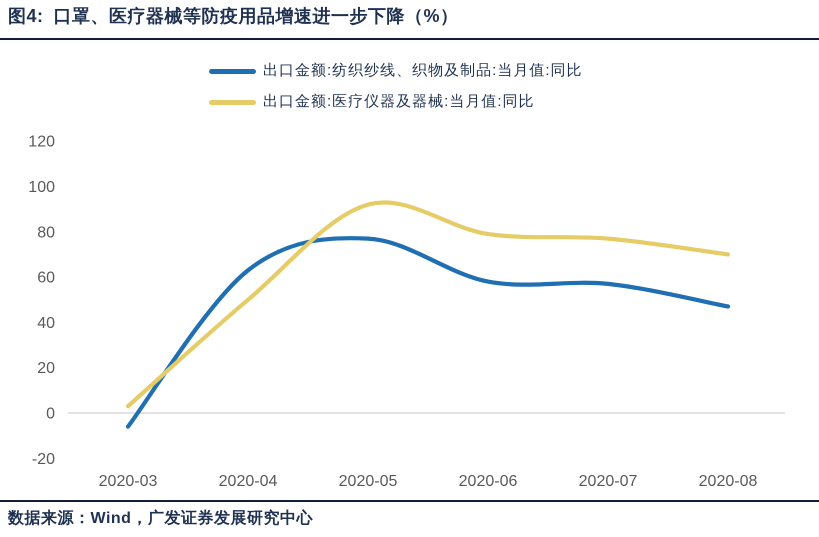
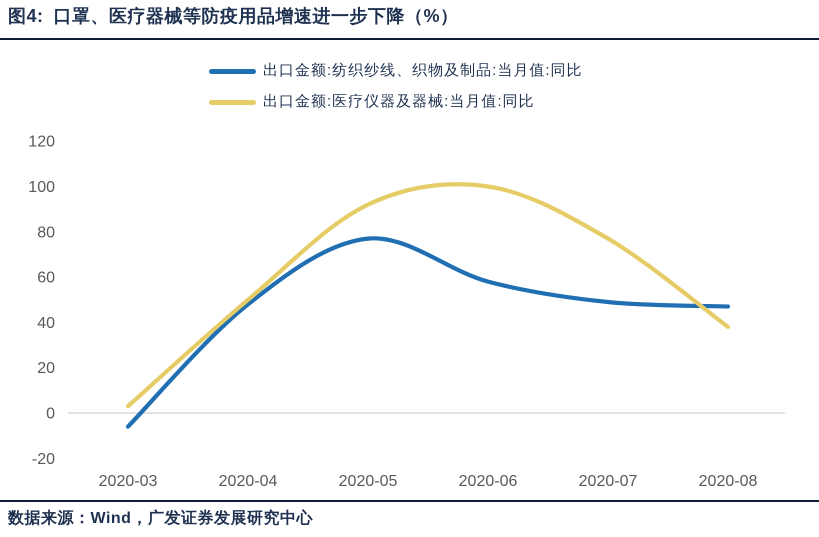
出口金额:纺织纱线、织物及制品:当月值:同比/2020-04: 63 -> 48
出口金额:医疗仪器及器械:当月值:同比/2020-06: 79 -> 100
出口金额:纺织纱线、织物及制品:当月值:同比/2020-07: 57 -> 49
出口金额:医疗仪器及器械:当月值:同比/2020-08: 70 -> 38
